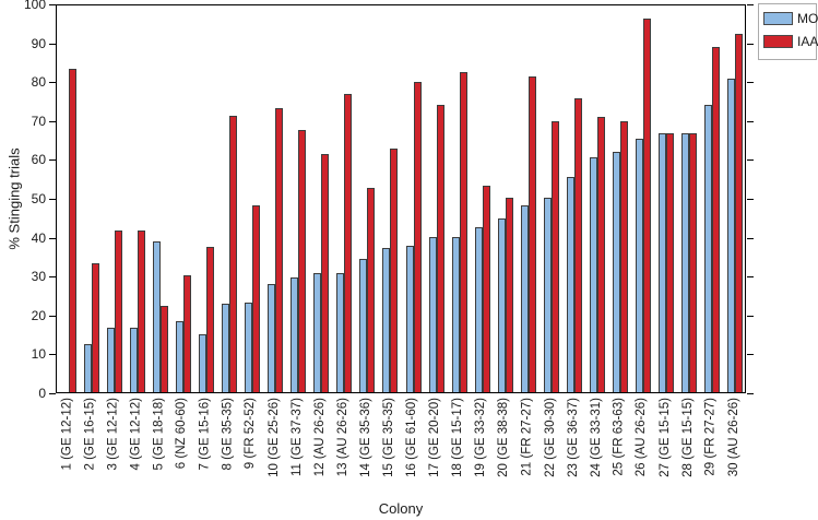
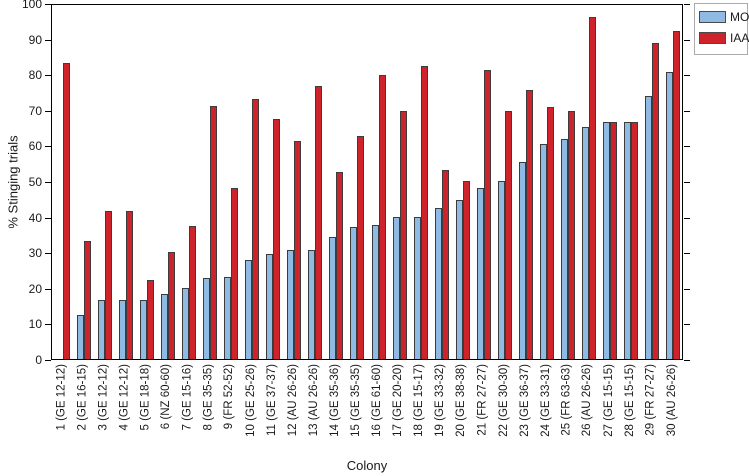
MO/5 (GE 18-18): 39 -> 17
MO/7 (GE 15-16): 15 -> 20
IAA/17 (GE 20-20): 74 -> 70
